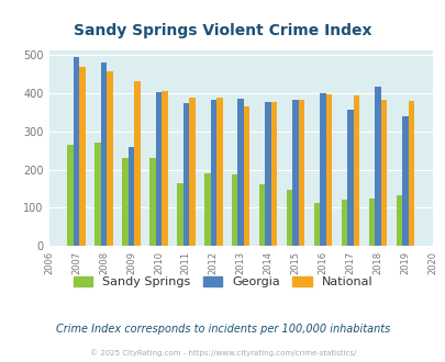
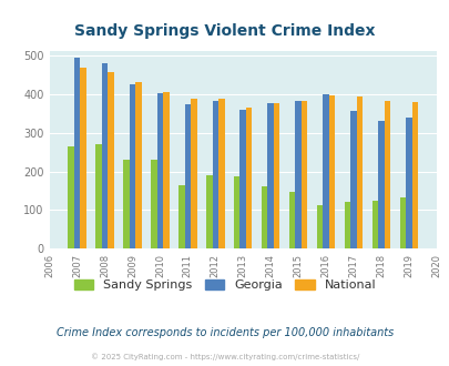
Georgia/2009: 260 -> 425
Georgia/2013: 385 -> 360
Georgia/2018: 415 -> 329
